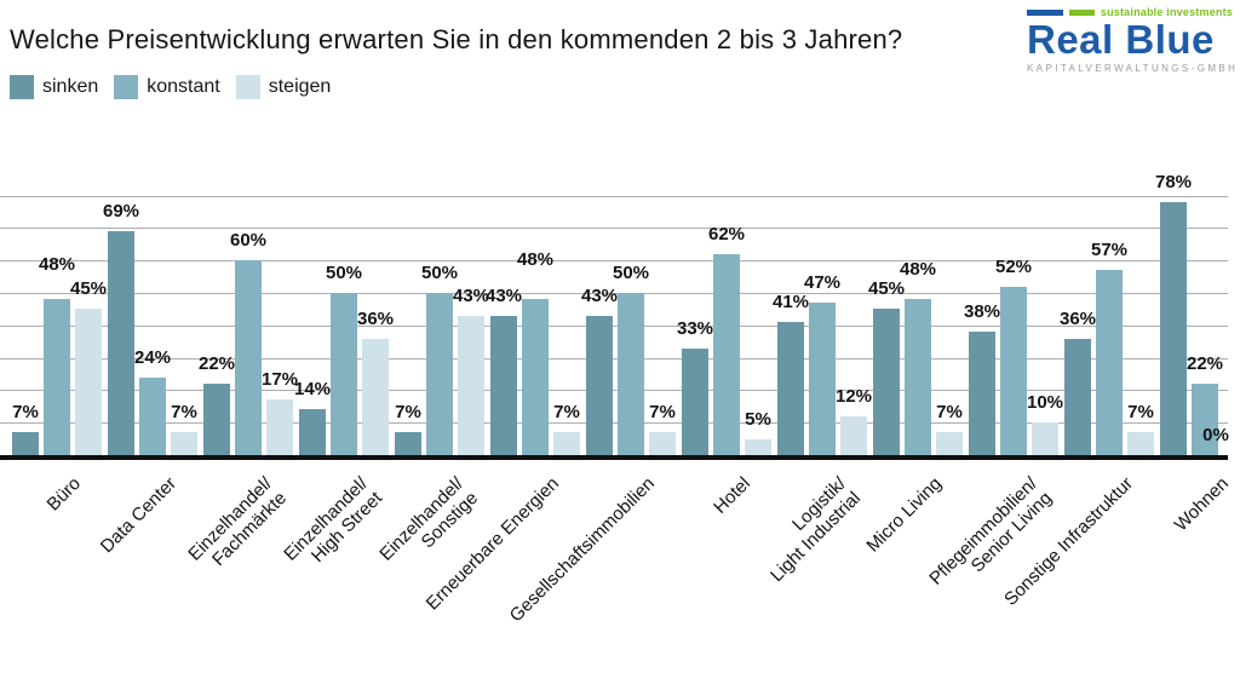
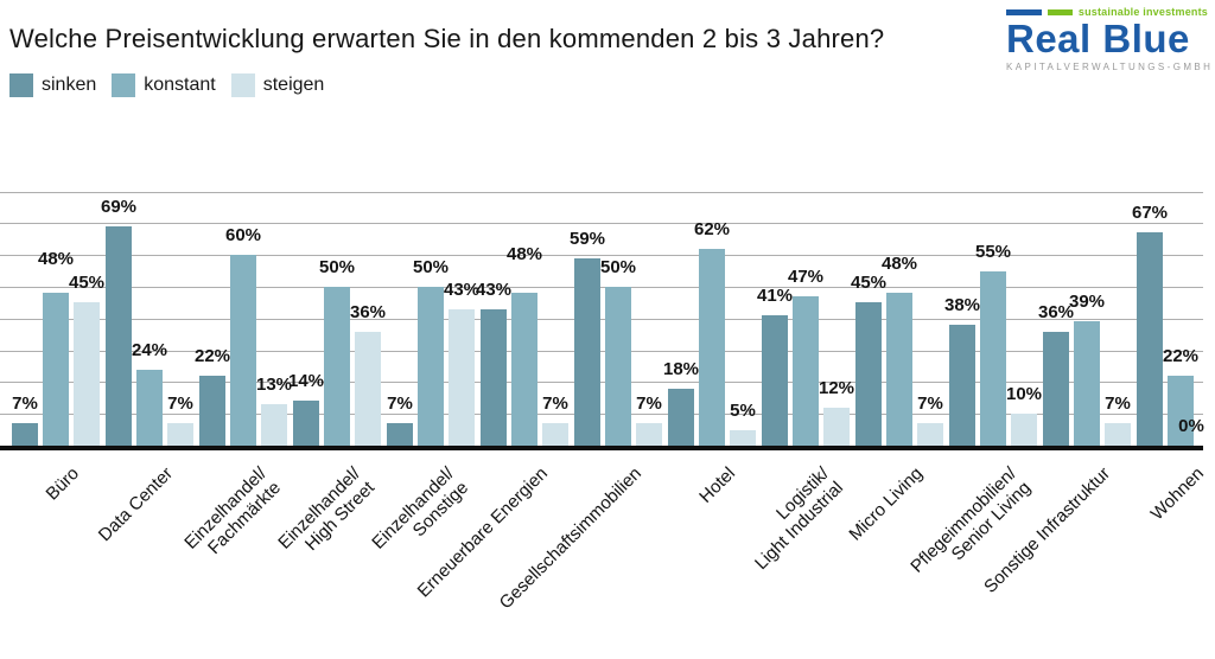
steigen/Einzelhandel/ Fachmärkte: 17% -> 13%
sinken/Gesellschaftsimmobilien: 43% -> 59%
sinken/Hotel: 33% -> 18%
konstant/Pflegeimmobilien/ Senior Living: 52% -> 55%
konstant/Sonstige Infrastruktur: 57% -> 39%
sinken/Wohnen: 78% -> 67%
